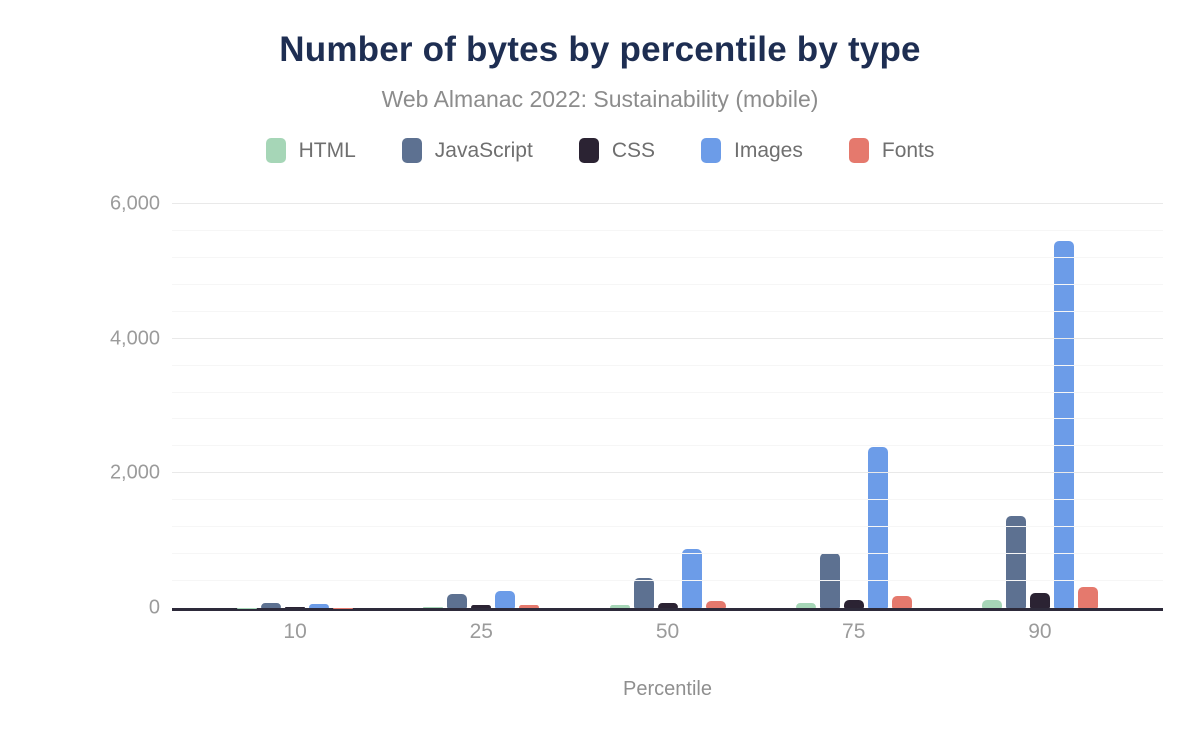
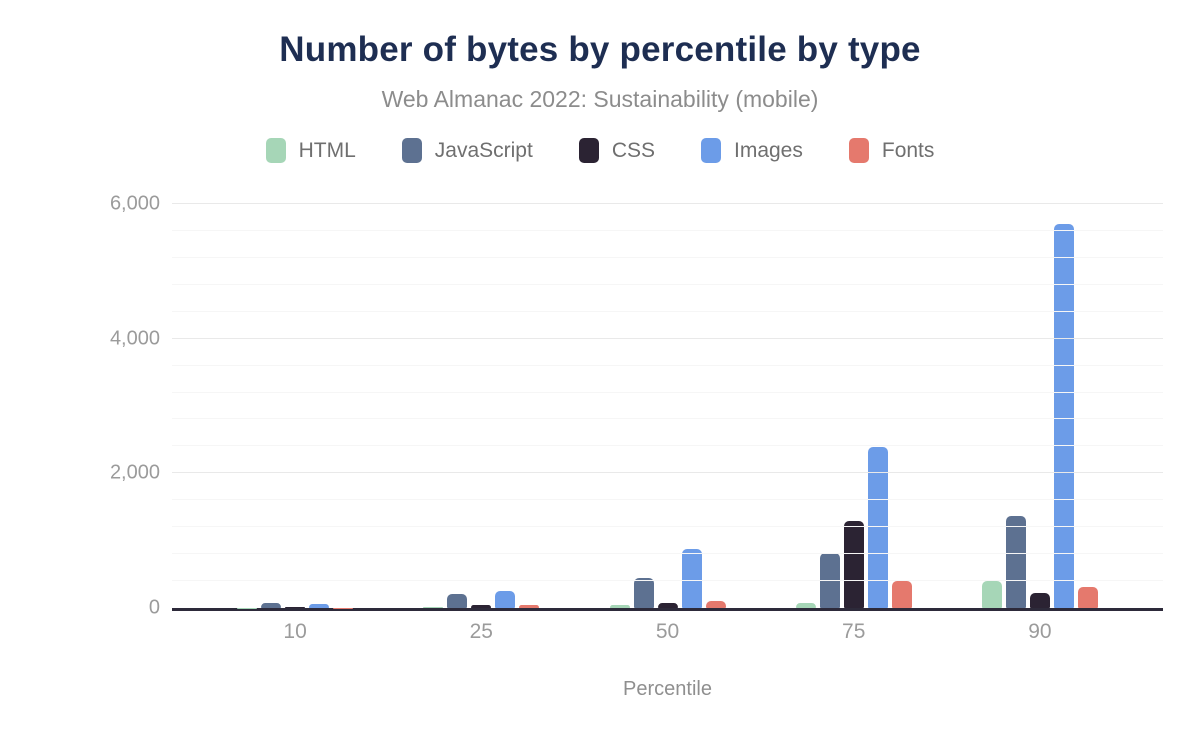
CSS/75: 100 -> 1300
Fonts/75: 200 -> 400
HTML/90: 100 -> 400
Images/90: 5400 -> 5700
